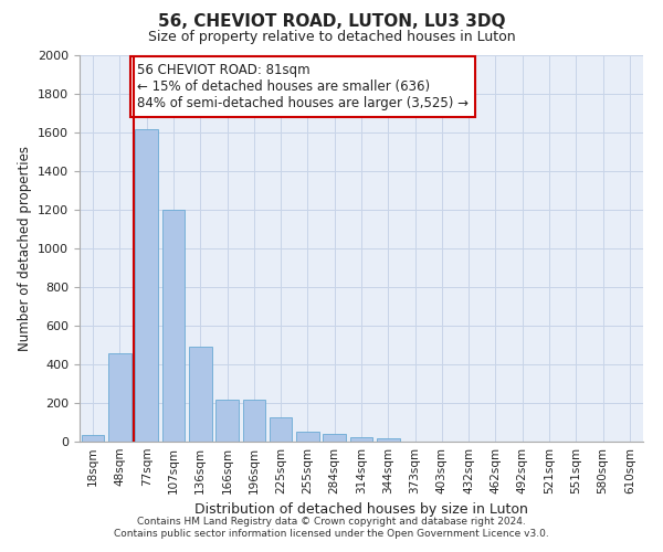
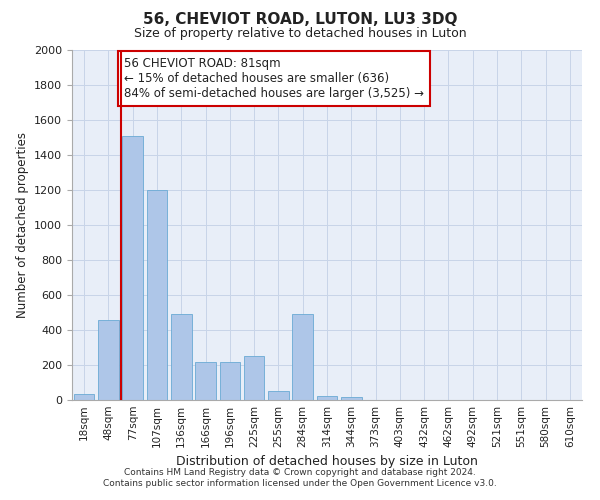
77sqm: 1620 -> 1510
225sqm: 120 -> 250
284sqm: 40 -> 490
